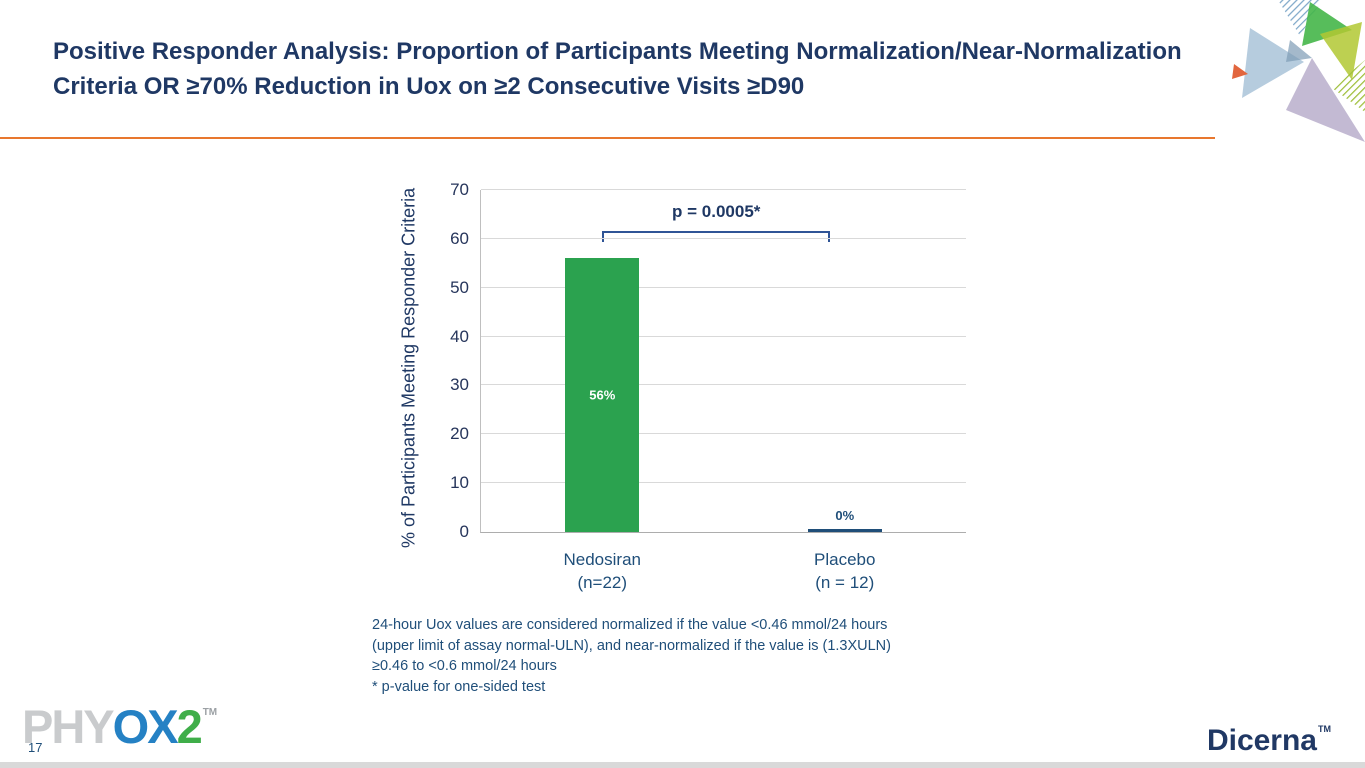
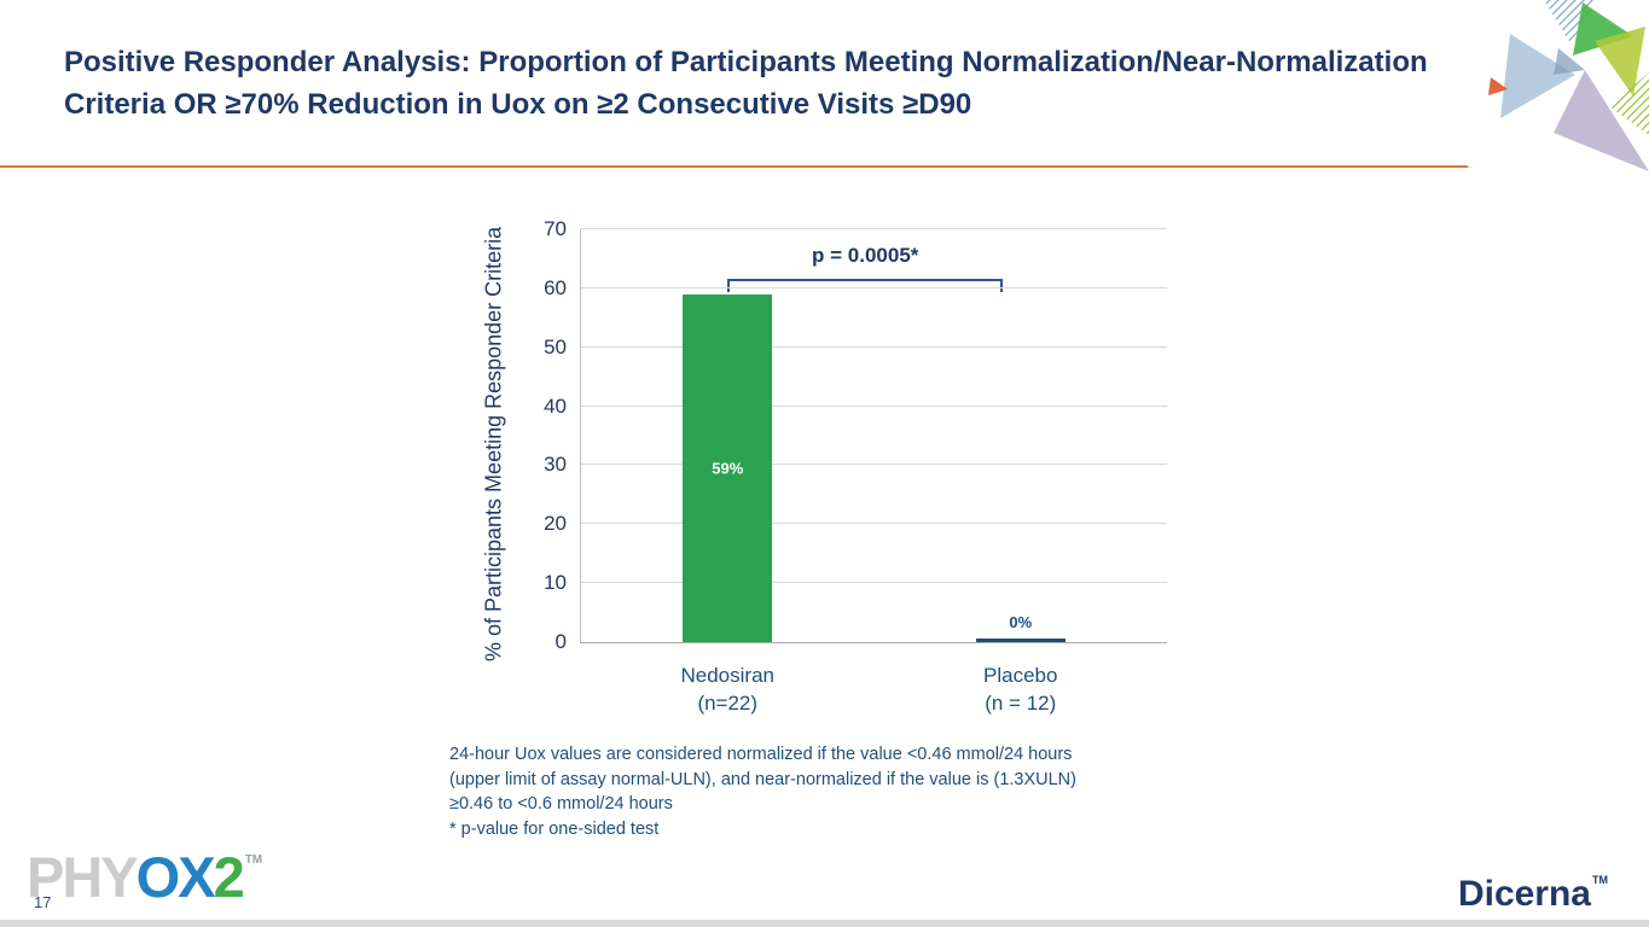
Nedosiran (n=22): 56% -> 59%
